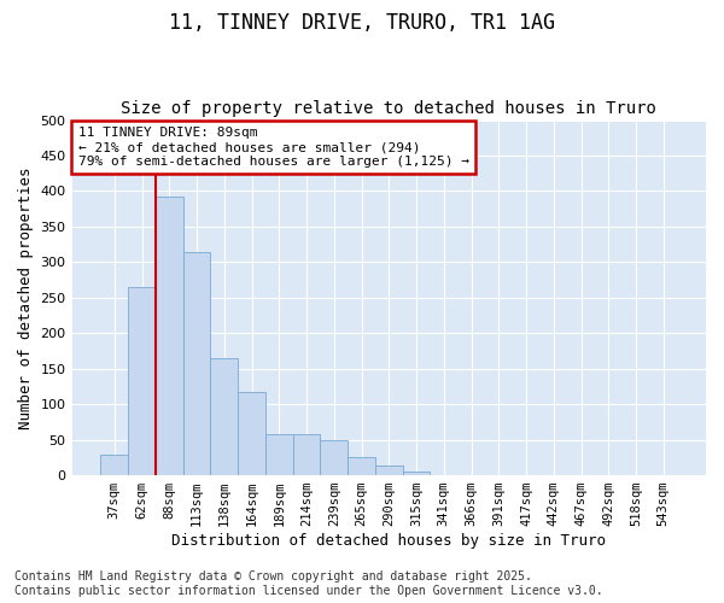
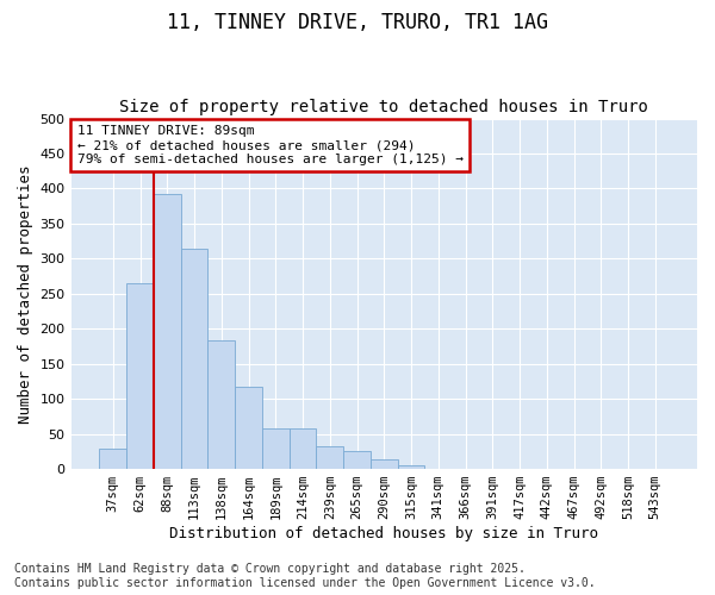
138sqm: 164 -> 183
239sqm: 50 -> 33
